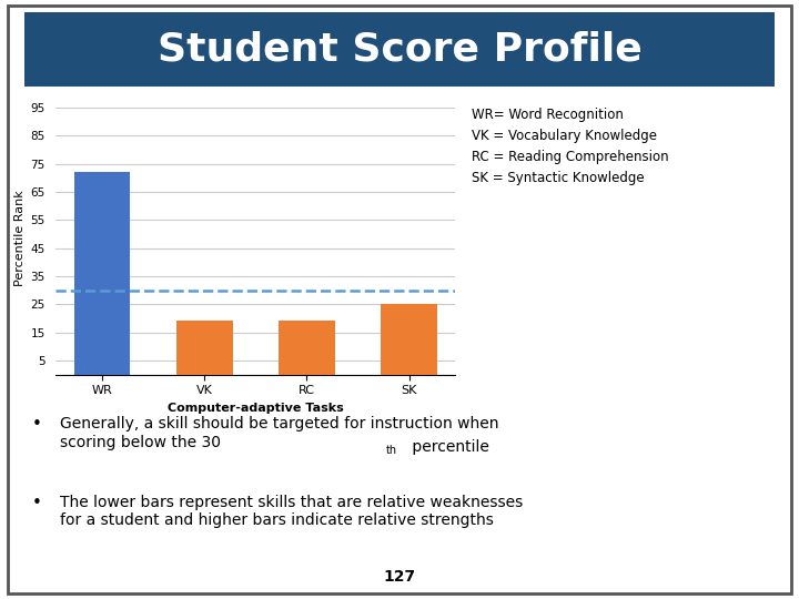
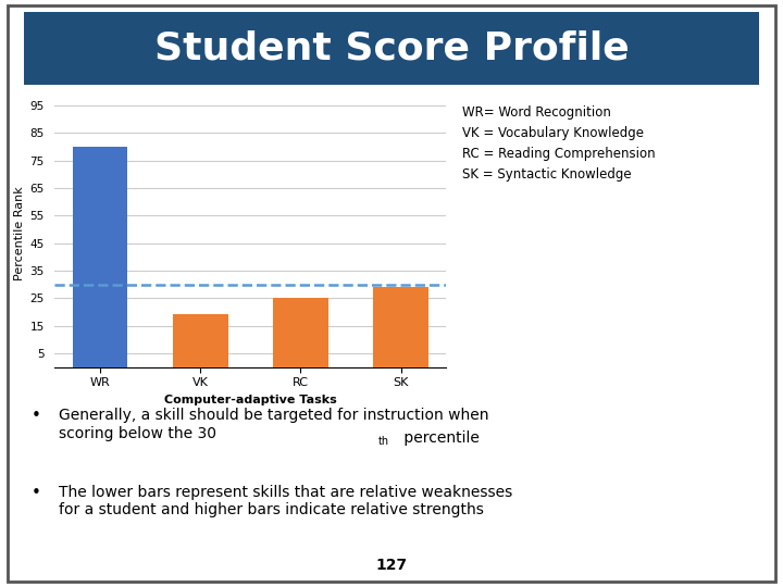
WR: 72 -> 80
RC: 19 -> 25
SK: 25 -> 29
